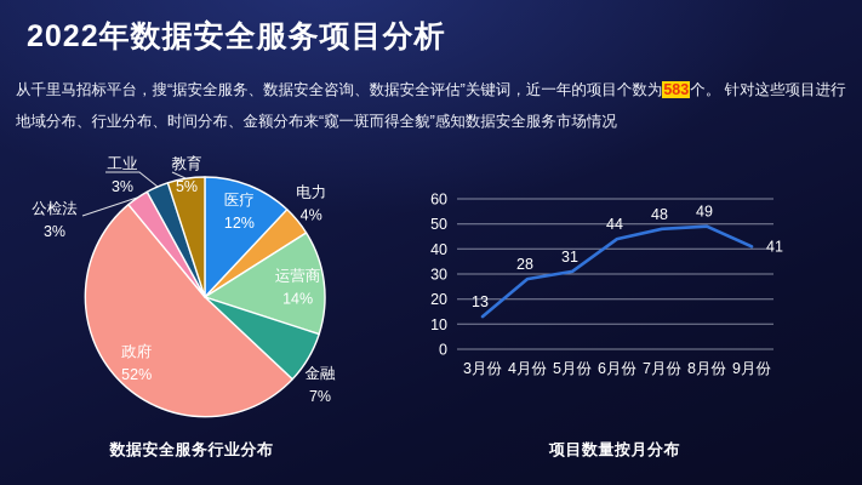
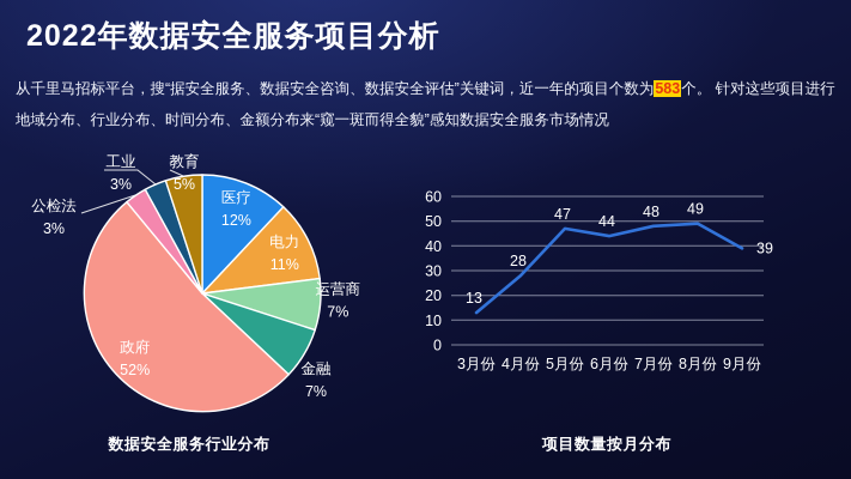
数据安全服务行业分布/电力: 4% -> 11%
数据安全服务行业分布/运营商: 14% -> 7%
项目数量按月分布/5月份: 31 -> 47
项目数量按月分布/9月份: 41 -> 39
